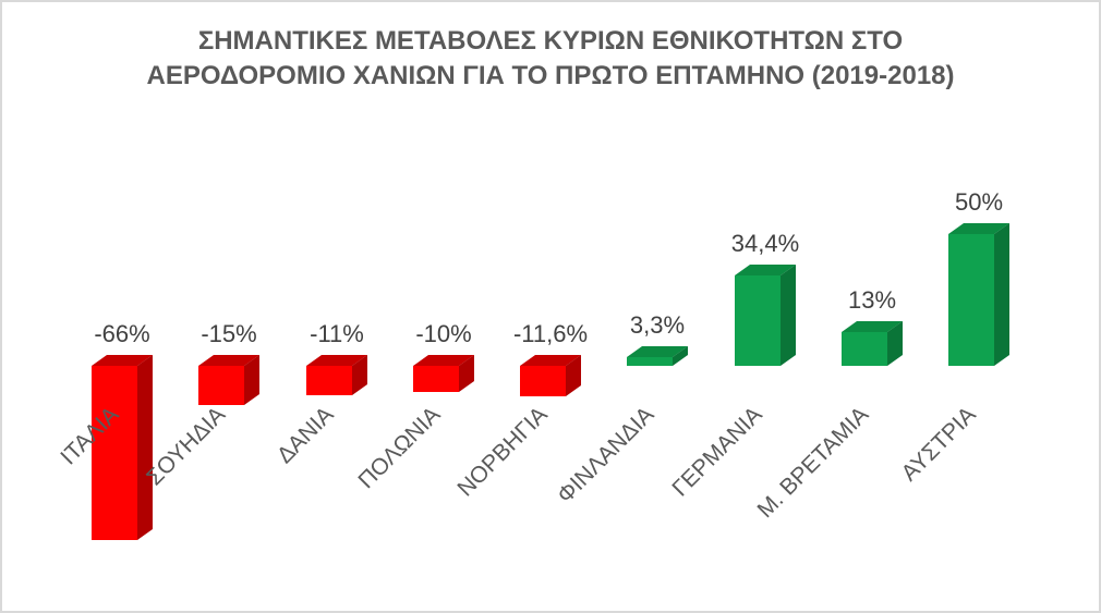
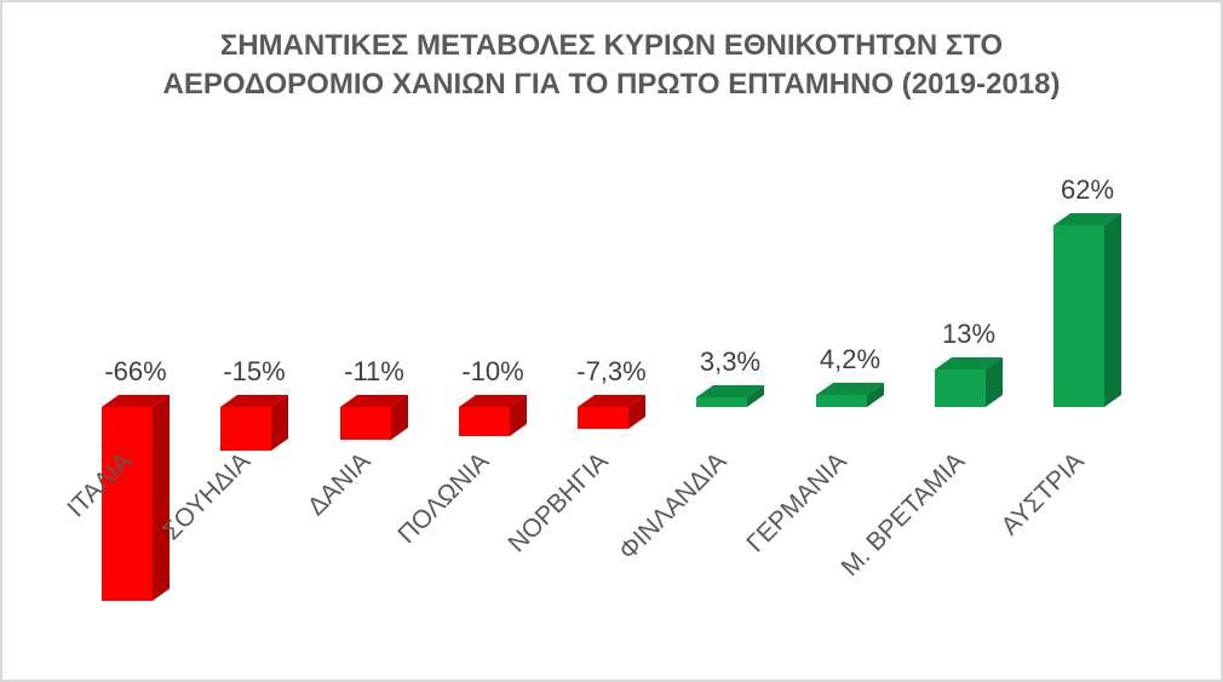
ΝΟΡΒΗΓΙΑ: -11,6% -> -7,3%
ΓΕΡΜΑΝΙΑ: 34,4% -> 4,2%
ΑΥΣΤΡΙΑ: 50% -> 62%
